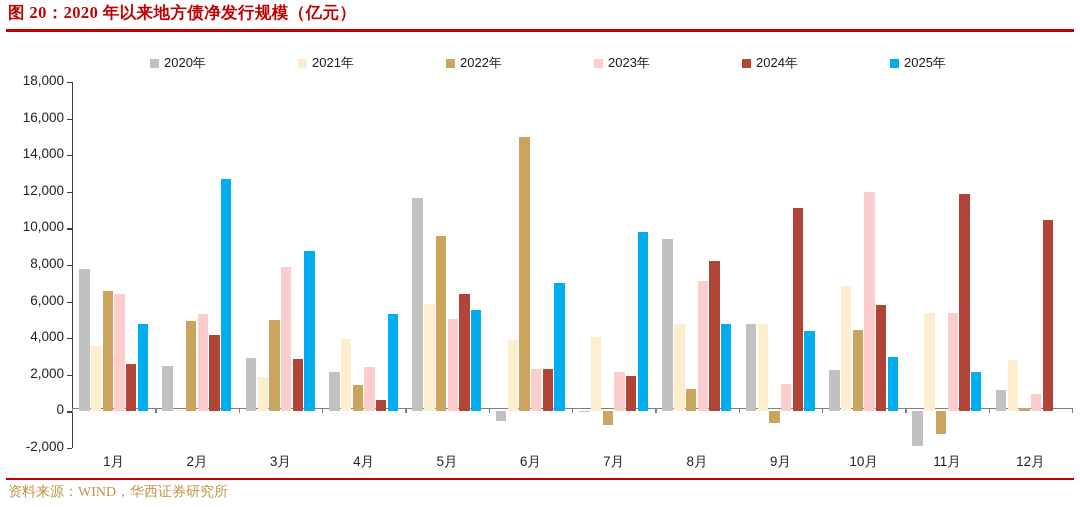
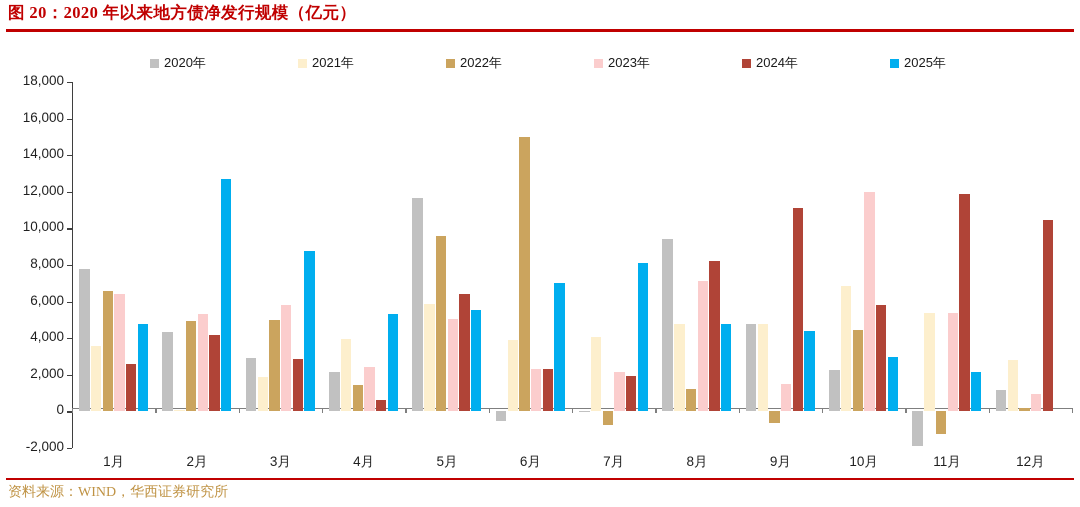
2020年/2月: 2500 -> 4400
2023年/3月: 7900 -> 5800
2025年/7月: 9800 -> 8100
